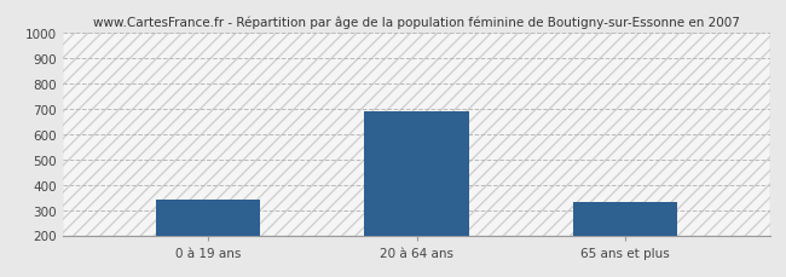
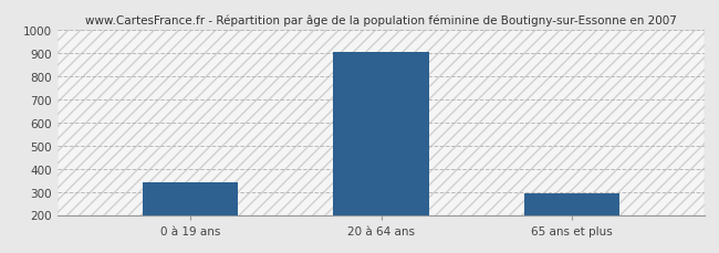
20 à 64 ans: 690 -> 905
65 ans et plus: 330 -> 292
